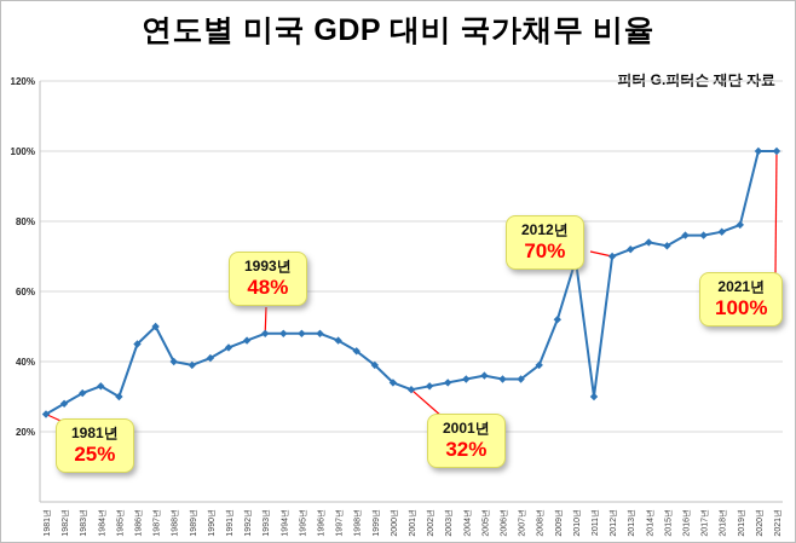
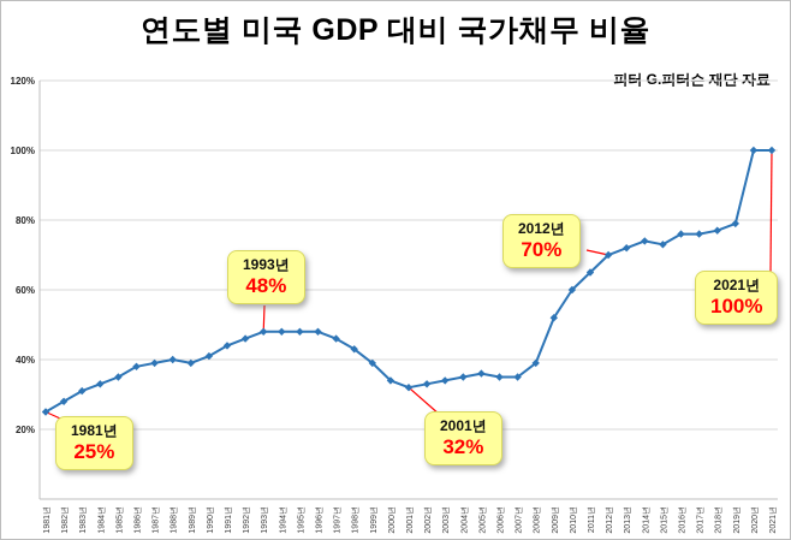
1985년: 30% -> 35%
1986년: 45% -> 38%
1987년: 50% -> 39%
2010년: 69% -> 60%
2011년: 30% -> 65%
